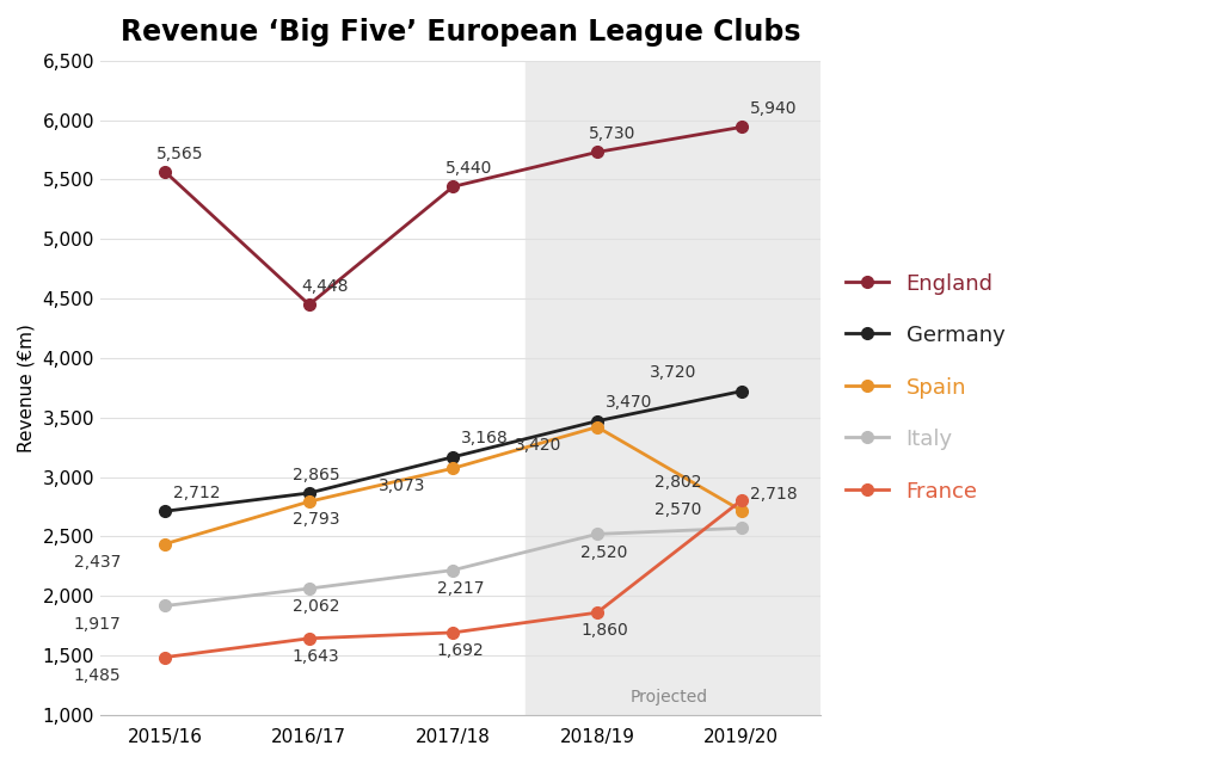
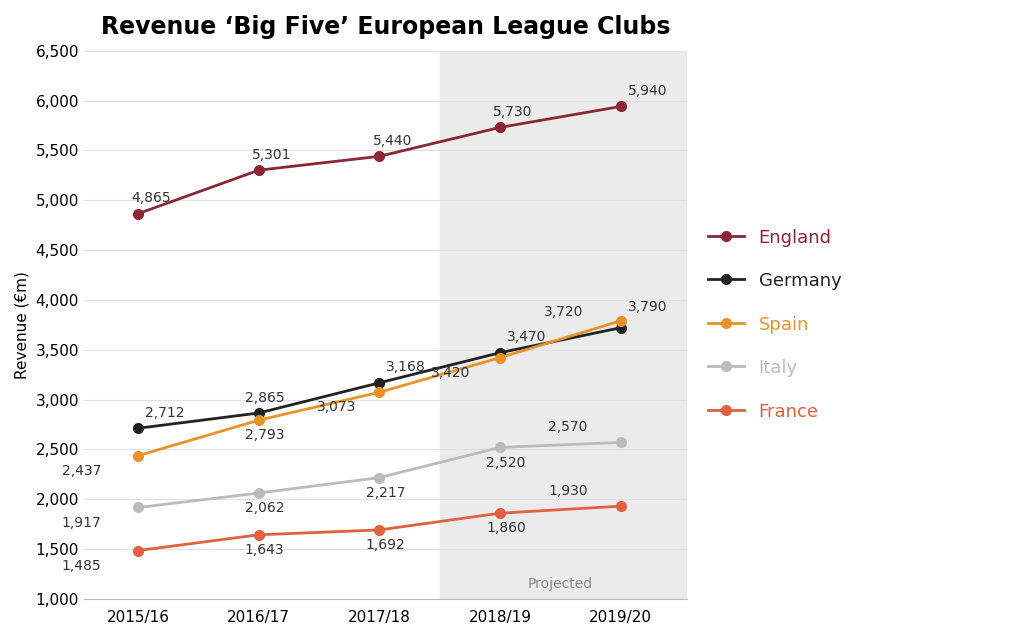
England/2015/16: 5,565 -> 4,865
England/2016/17: 4,448 -> 5,301
Spain/2019/20: 2,718 -> 3,790
France/2019/20: 2,802 -> 1,930
